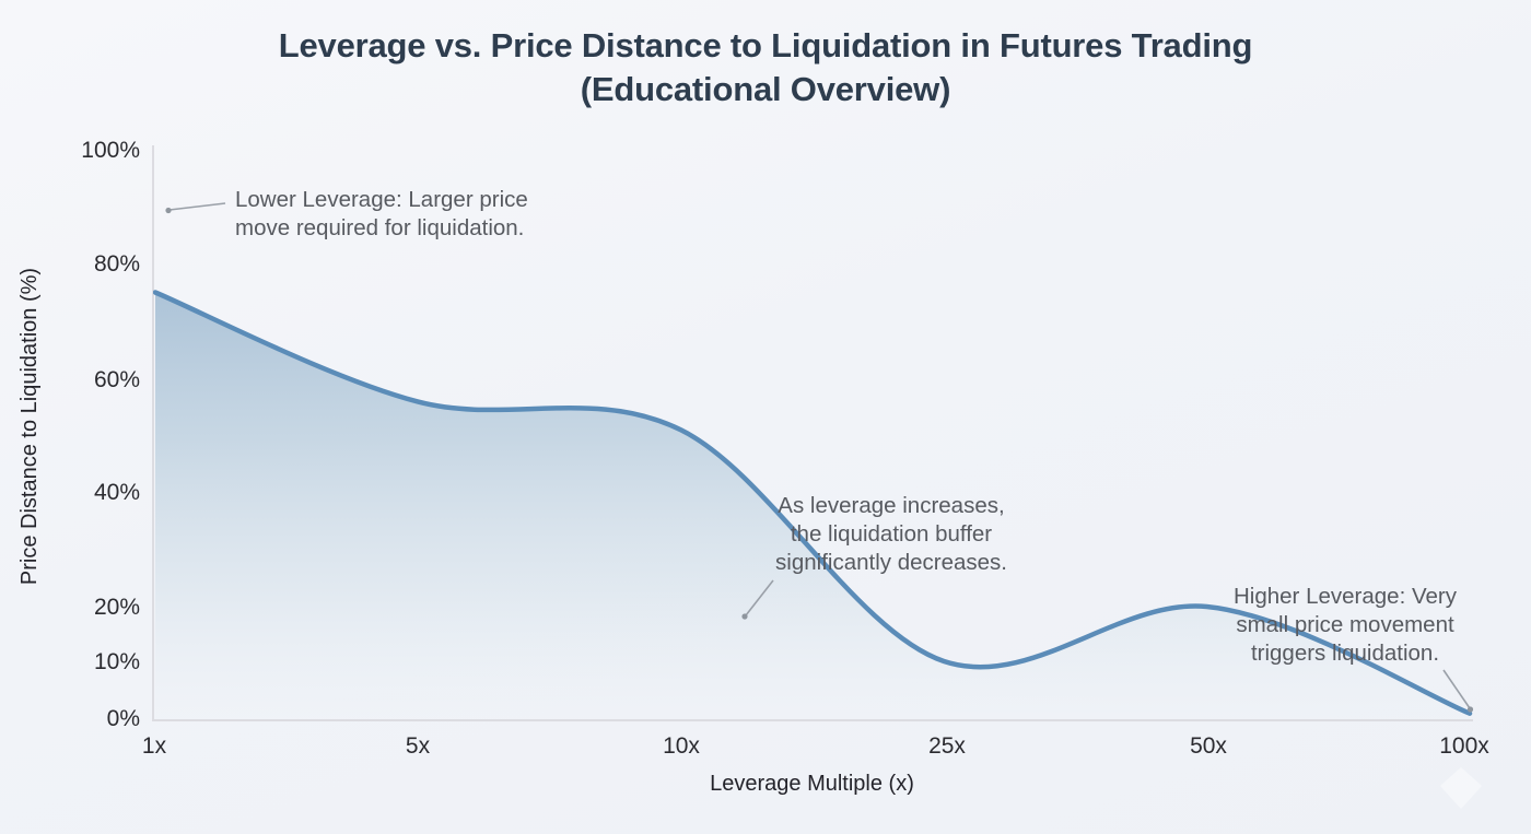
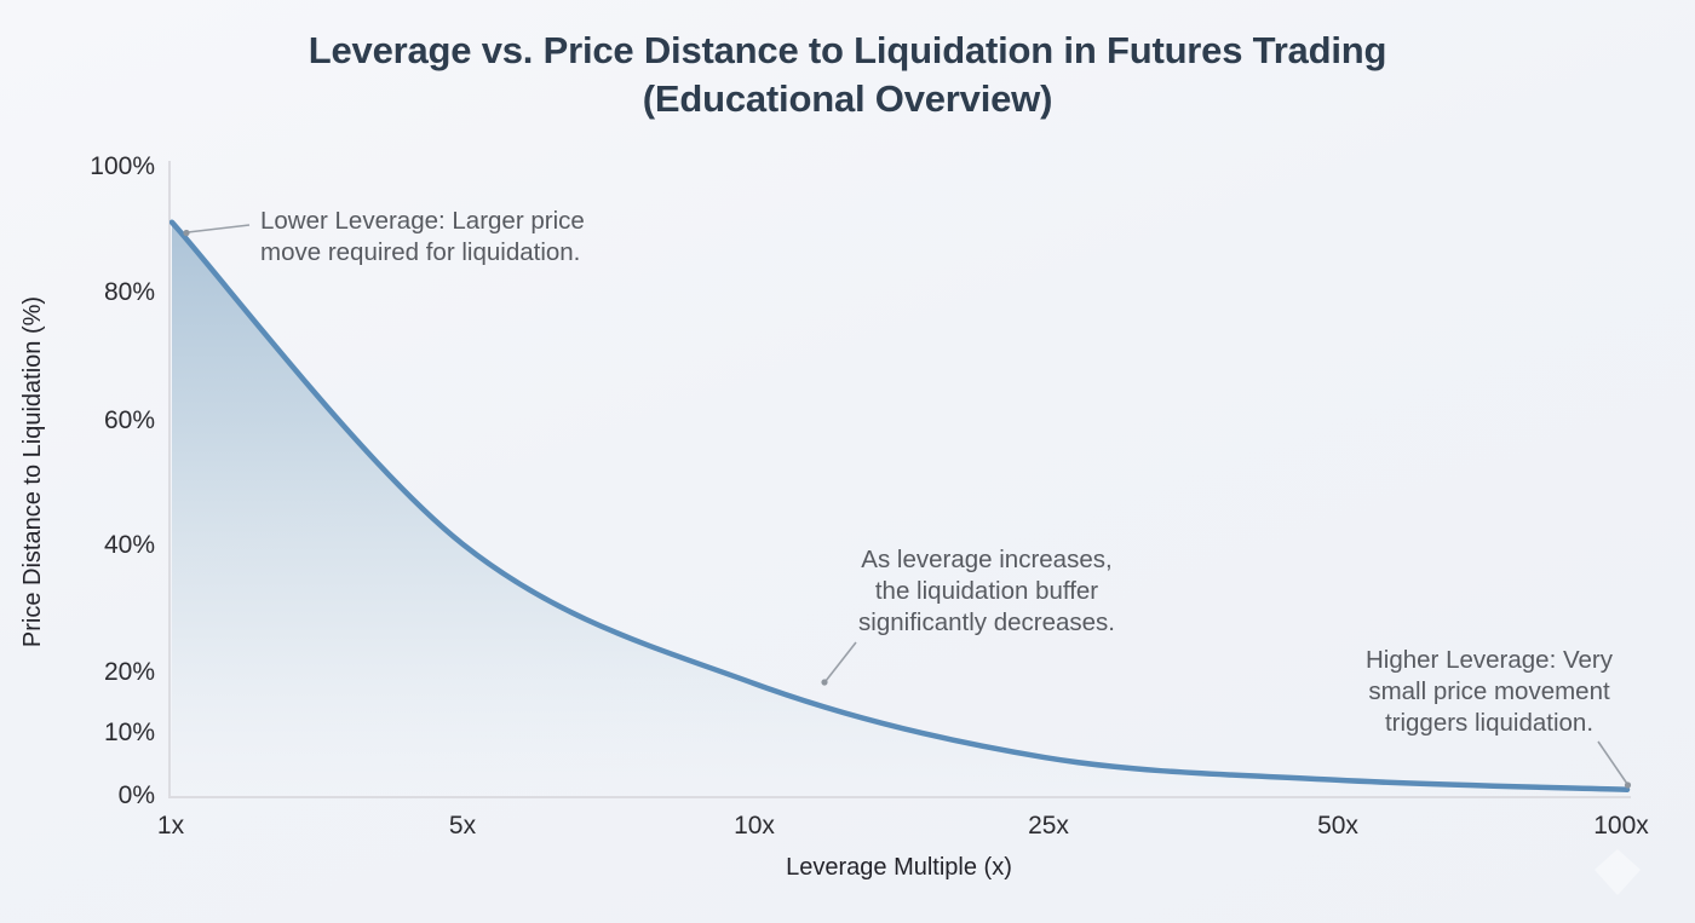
1x: 75% -> 91%
5x: 56% -> 40%
10x: 51% -> 18%
25x: 10% -> 6%
50x: 20% -> 2%
